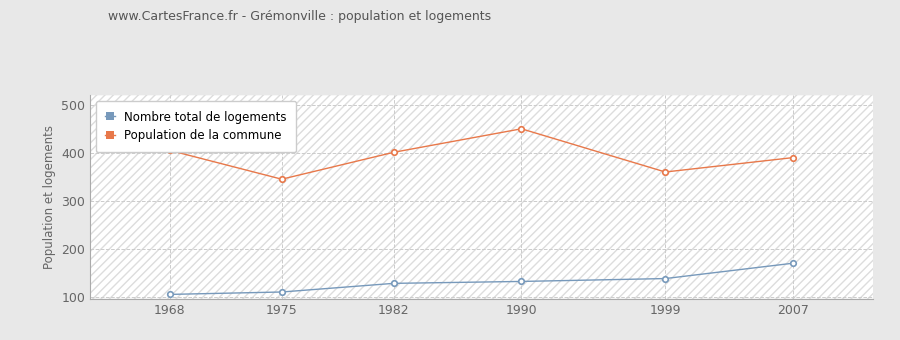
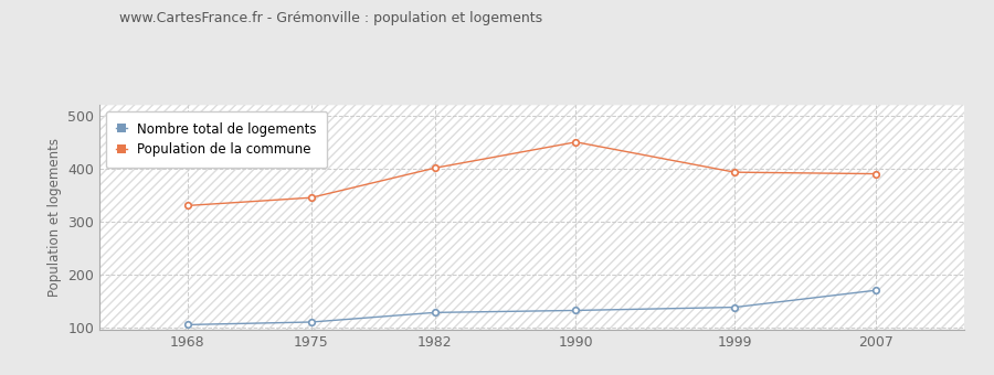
Population de la commune/1968: 405 -> 330
Population de la commune/1999: 360 -> 393
